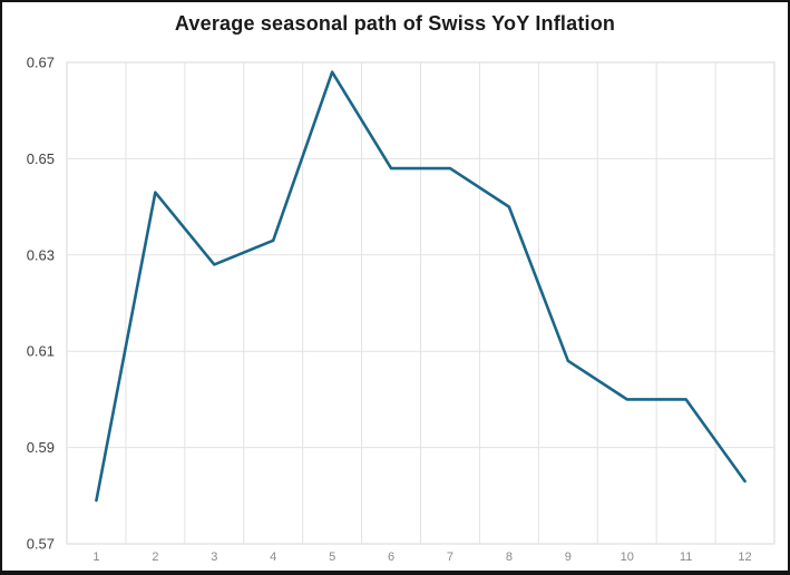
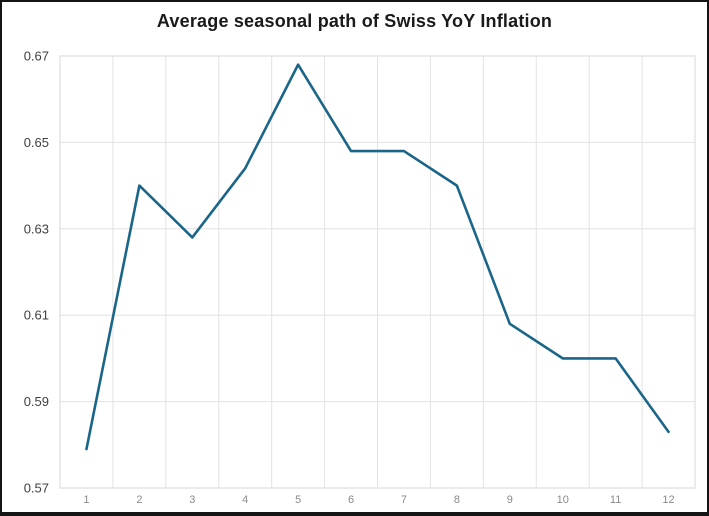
2: 0.643 -> 0.640
4: 0.633 -> 0.644
